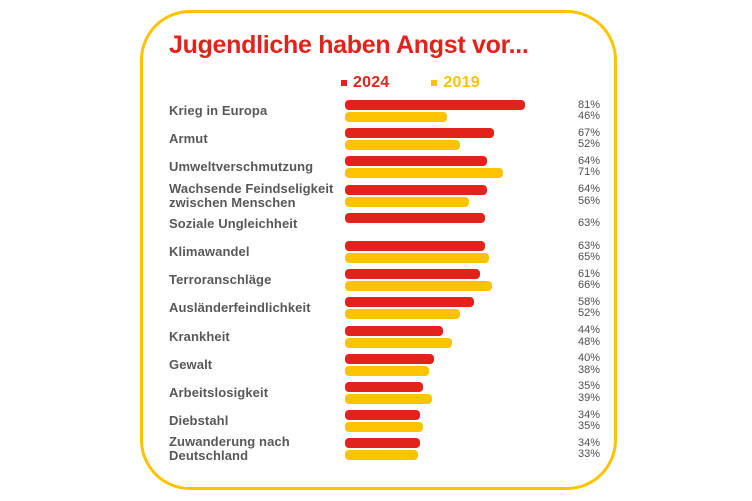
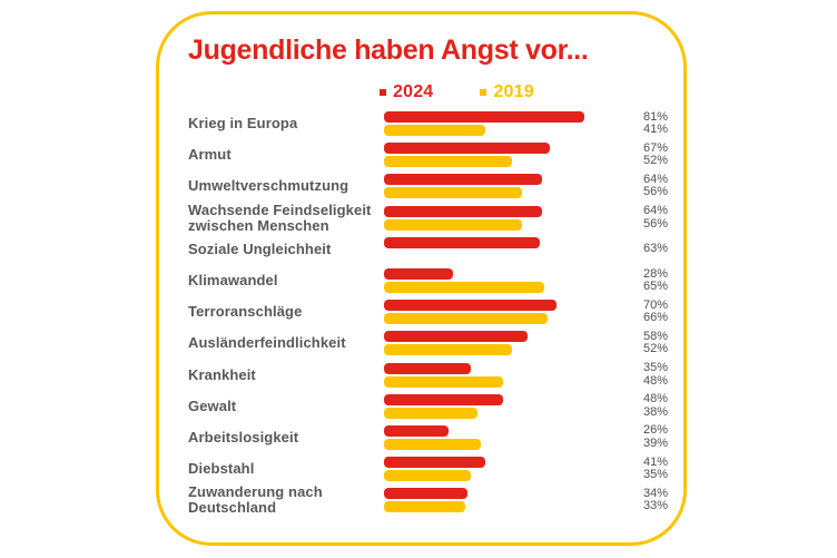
2019/Krieg in Europa: 46% -> 41%
2019/Umweltverschmutzung: 71% -> 56%
2024/Klimawandel: 63% -> 28%
2024/Terroranschläge: 61% -> 70%
2024/Krankheit: 44% -> 35%
2024/Gewalt: 40% -> 48%
2024/Arbeitslosigkeit: 35% -> 26%
2024/Diebstahl: 34% -> 41%
